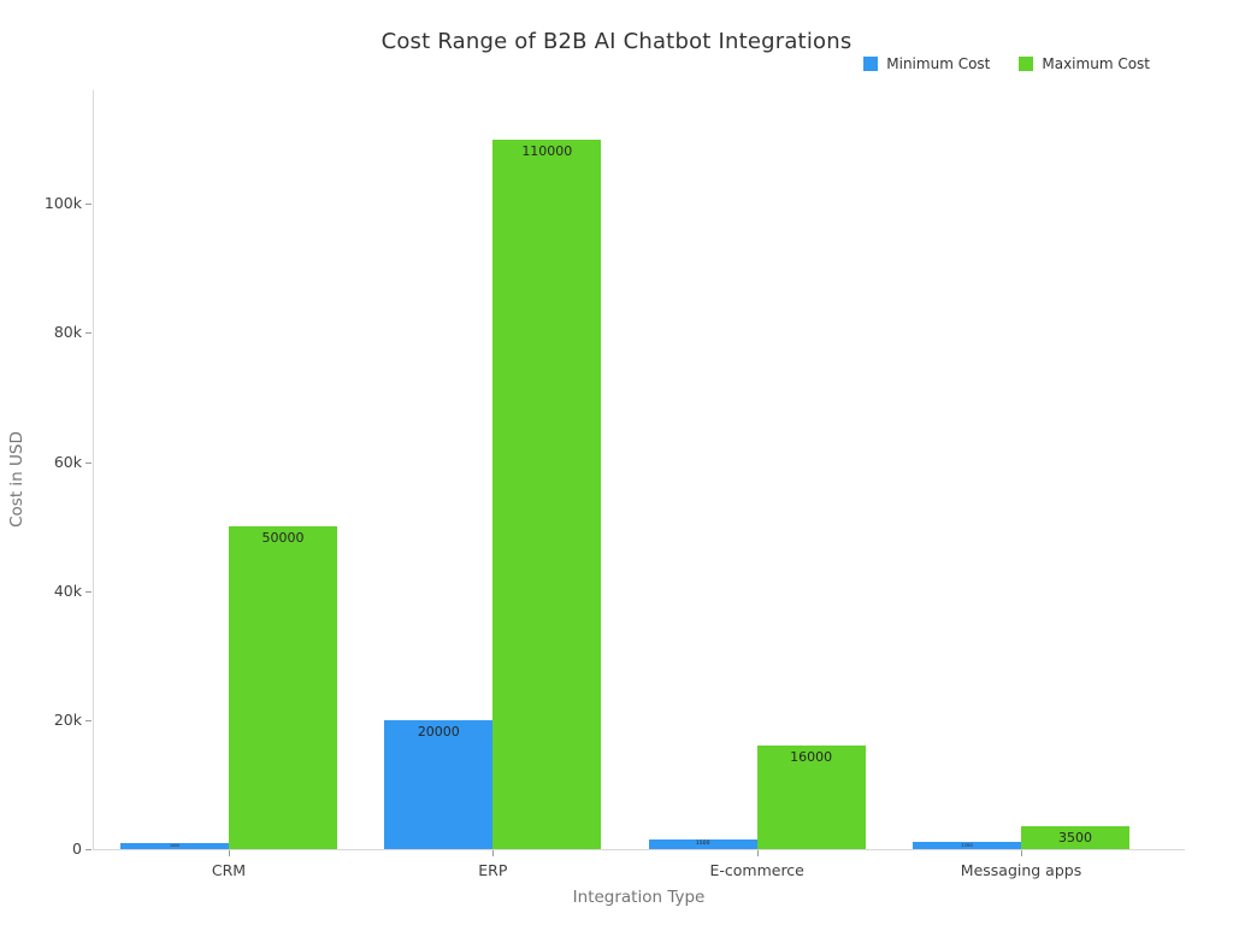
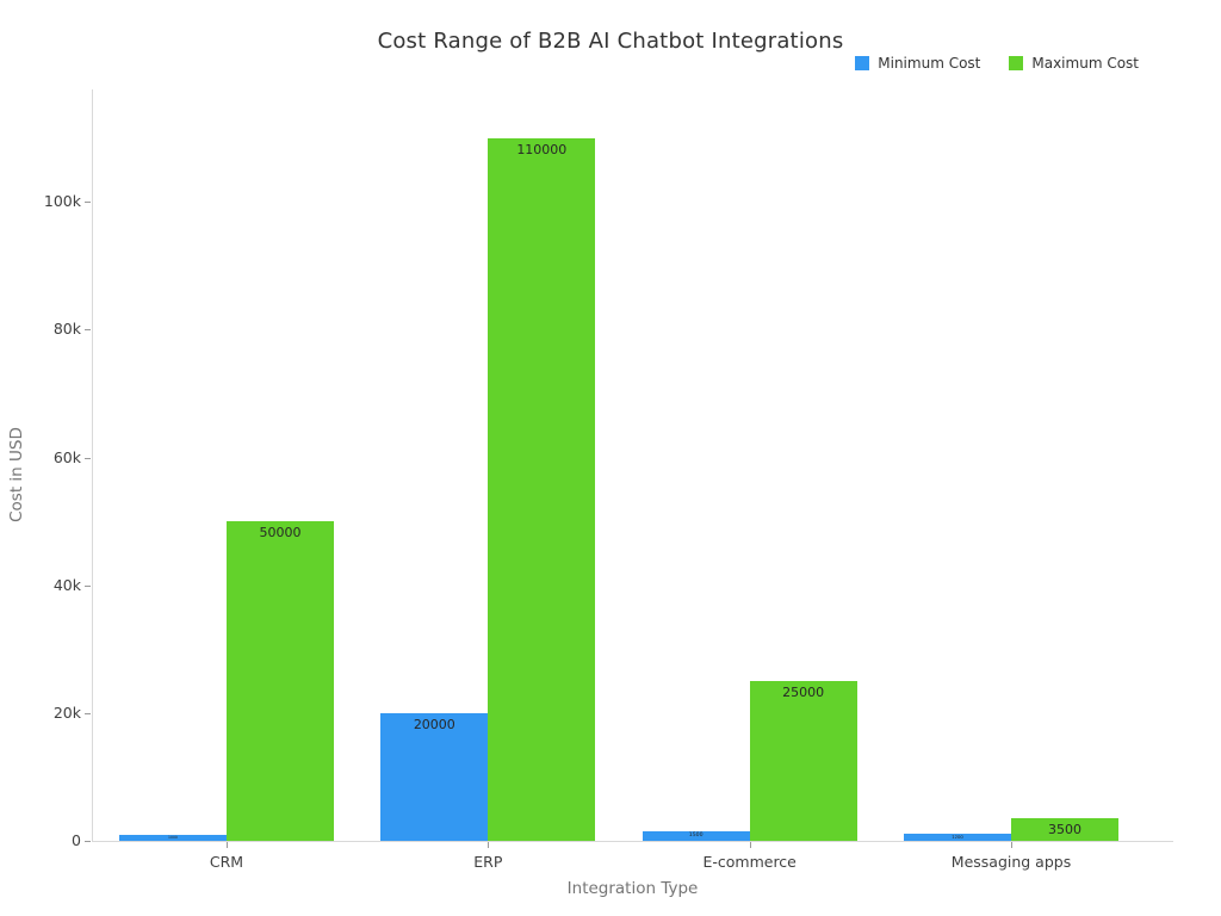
Maximum Cost/E-commerce: 16000 -> 25000
